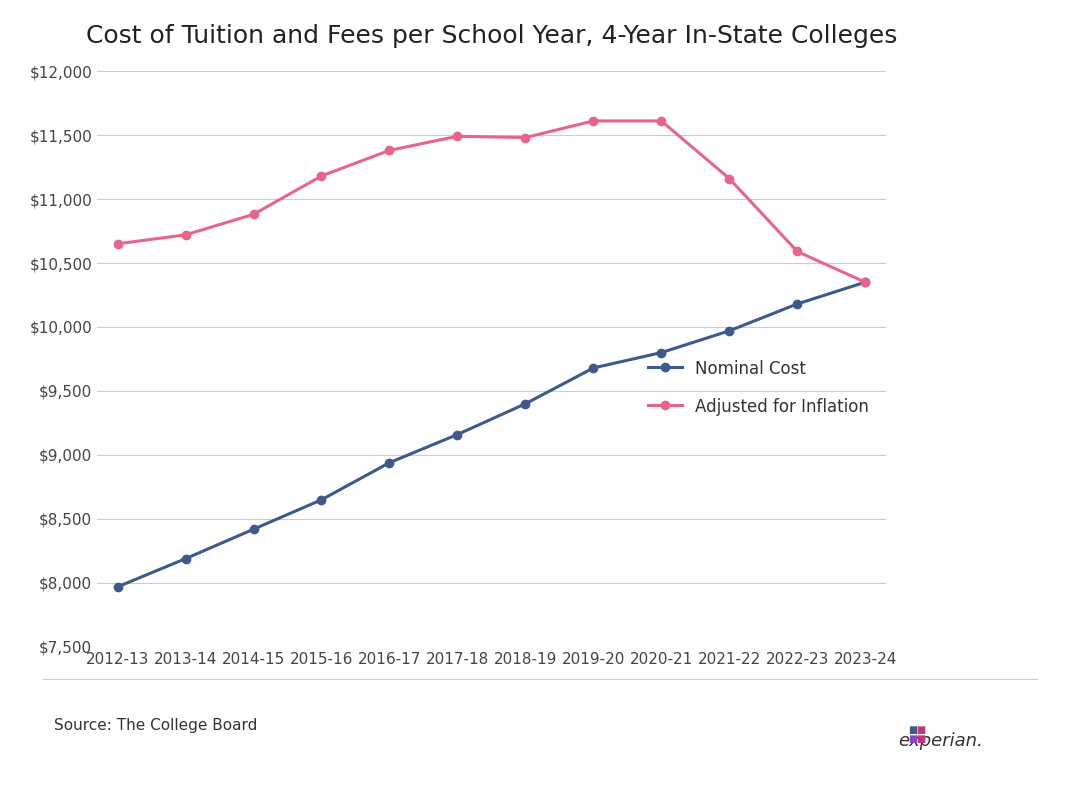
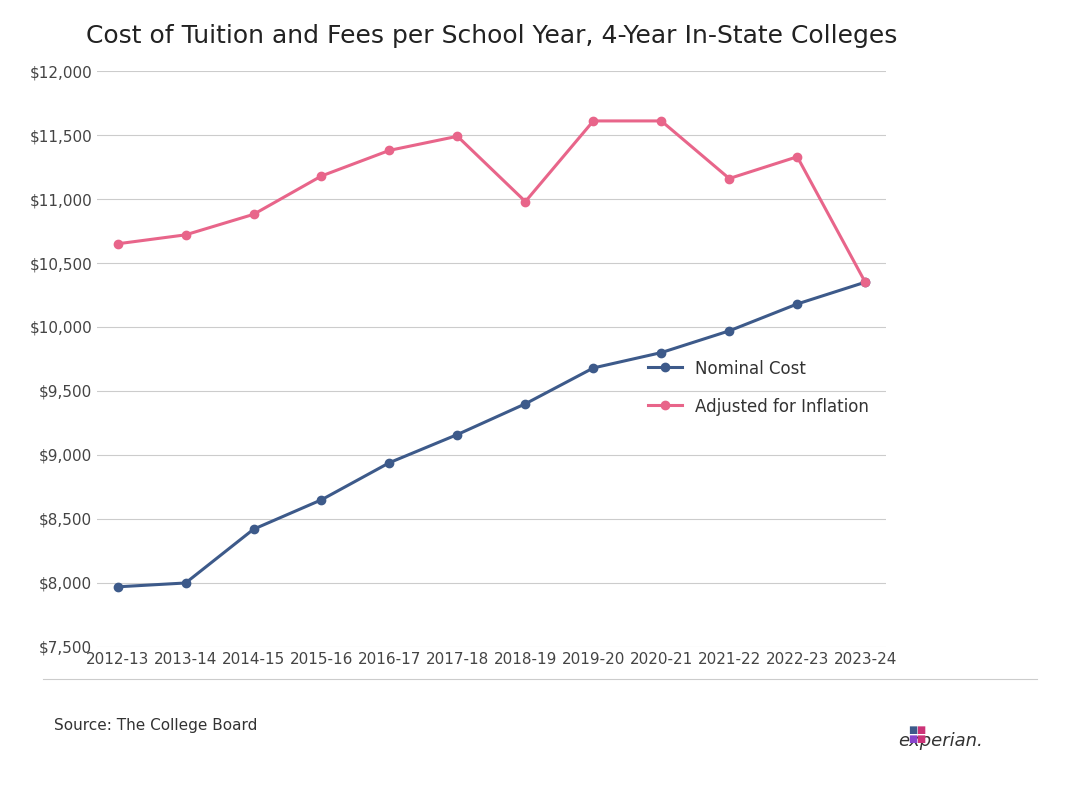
Nominal Cost/2013-14: $8,190 -> $8,000
Adjusted for Inflation/2018-19: $11,480 -> $10,980
Adjusted for Inflation/2022-23: $10,590 -> $11,330
